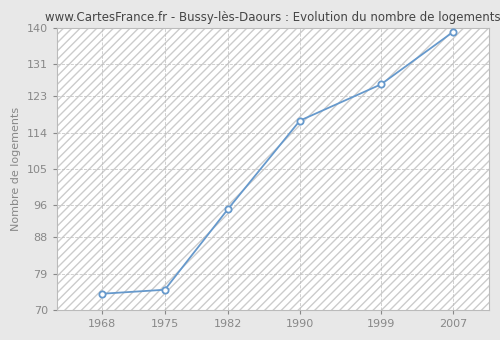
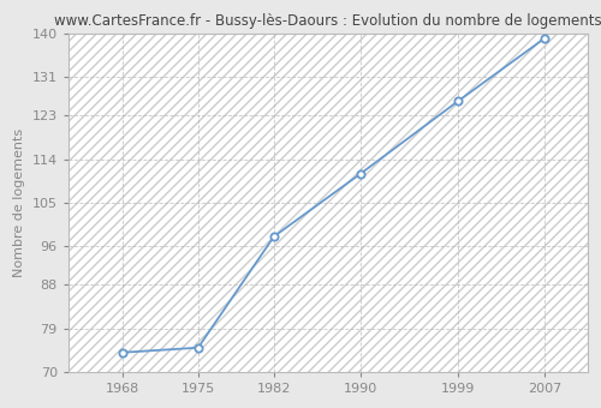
1982: 95 -> 98
1990: 117 -> 111
